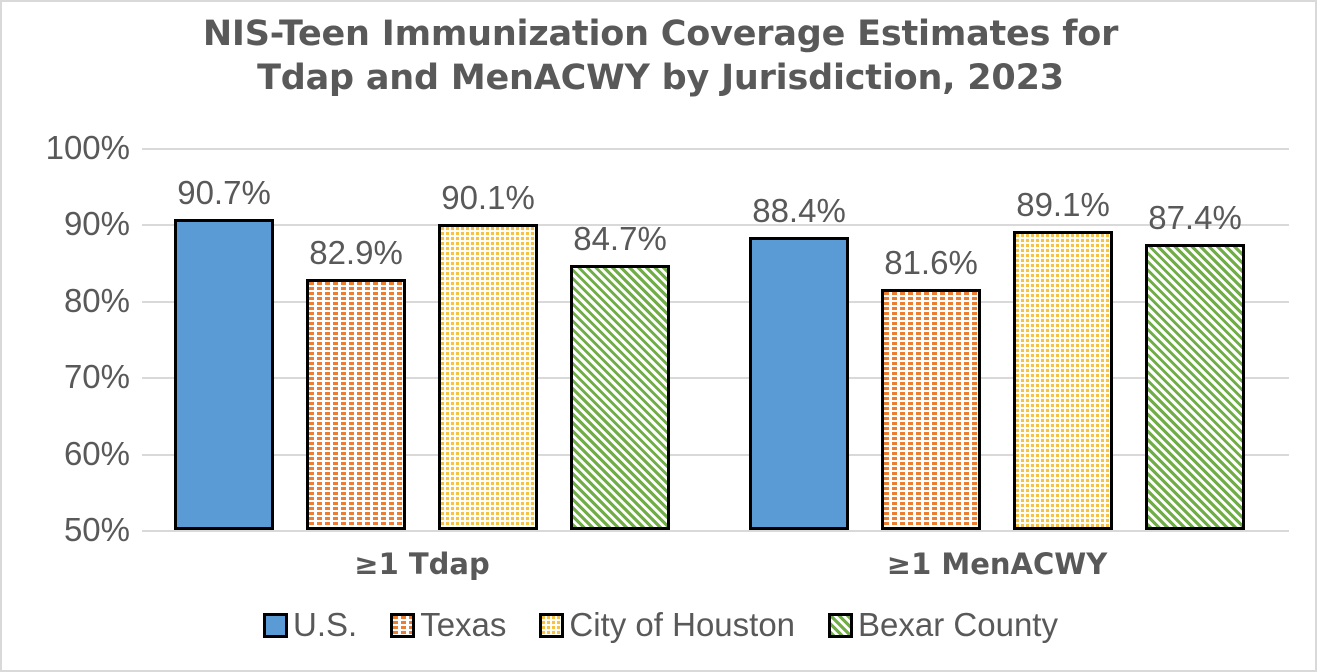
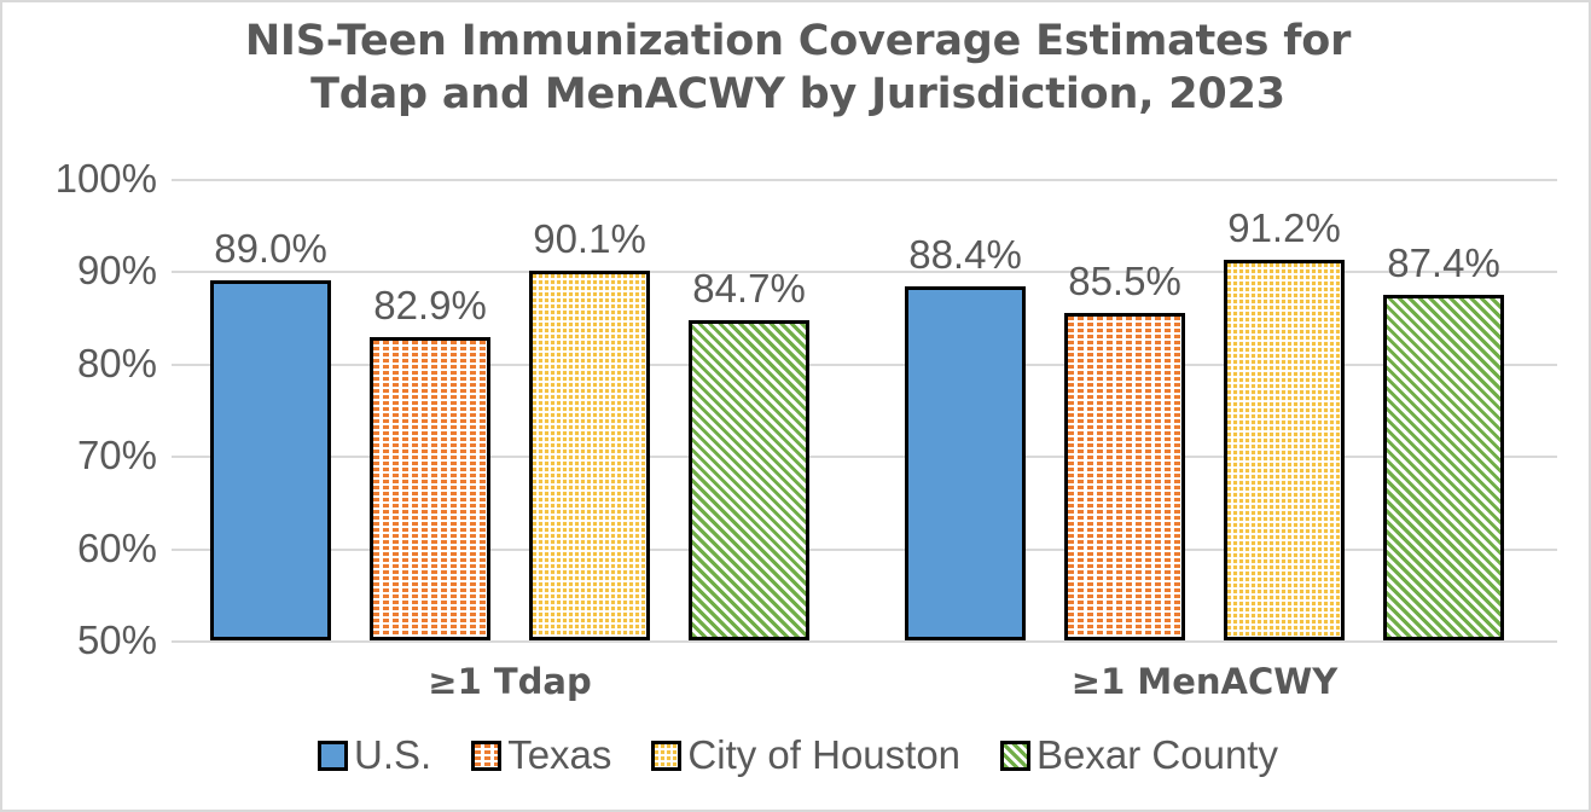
U.S./≥1 Tdap: 90.7% -> 89.0%
Texas/≥1 MenACWY: 81.6% -> 85.5%
City of Houston/≥1 MenACWY: 89.1% -> 91.2%
